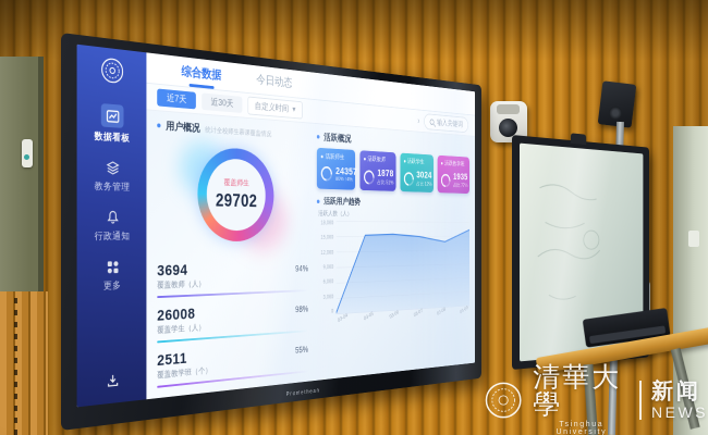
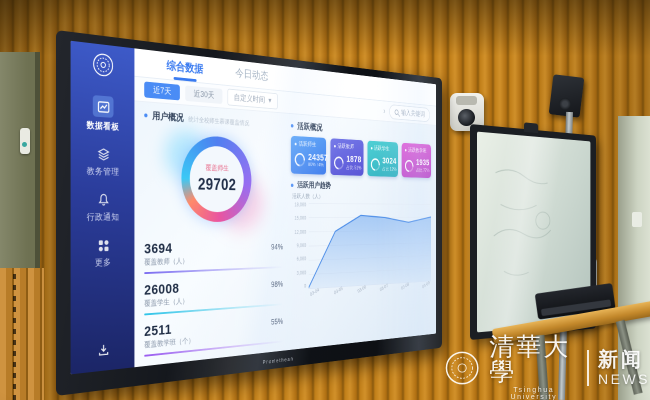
03-05: 15000 -> 12000
03-09: 16000 -> 15000
